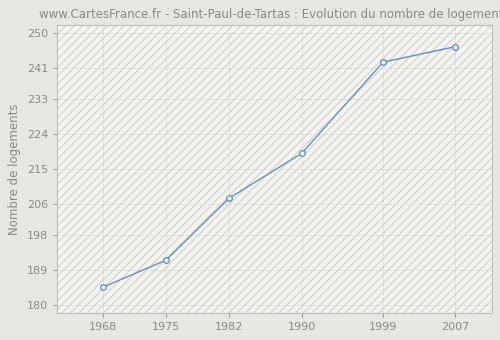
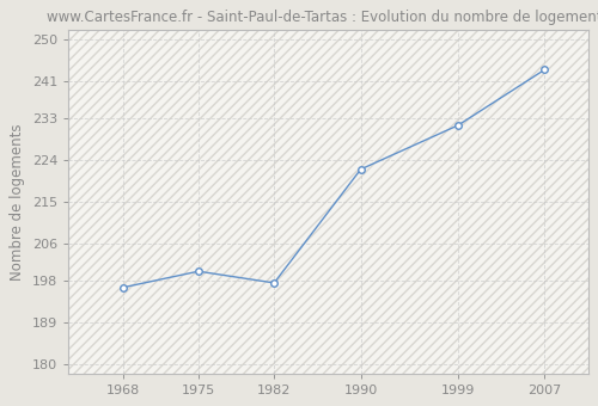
1968: 184.5 -> 196.5
1975: 191.5 -> 200.0
1982: 207.5 -> 197.5
1990: 219.0 -> 222.0
1999: 242.5 -> 231.5
2007: 246.5 -> 243.5
